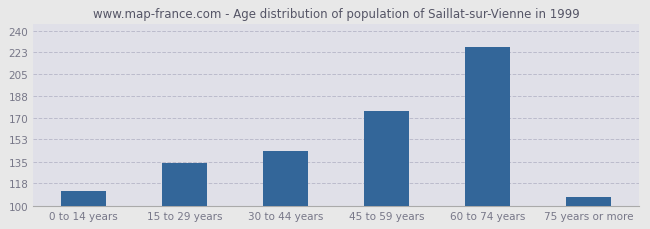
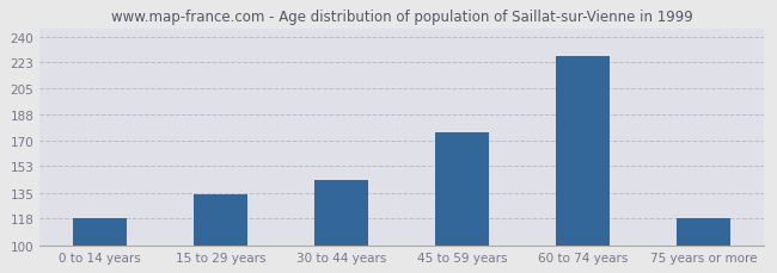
0 to 14 years: 112 -> 118
75 years or more: 107 -> 118
